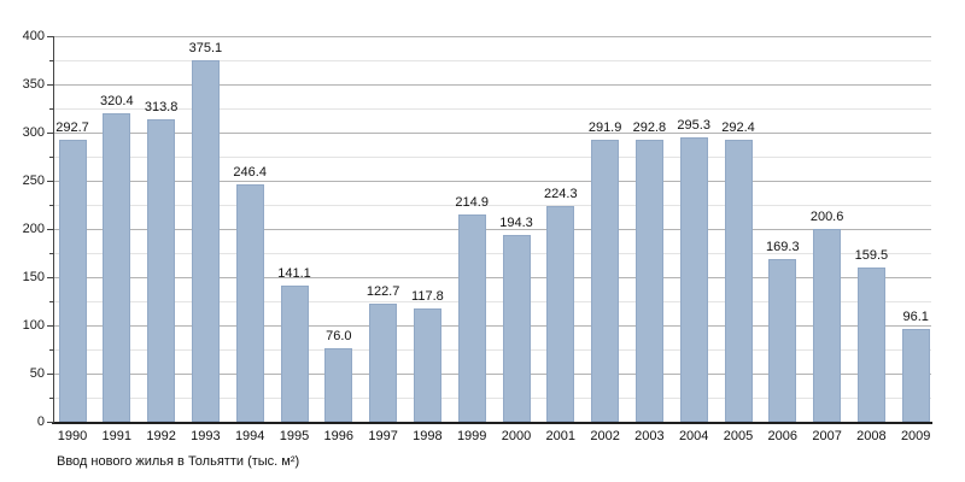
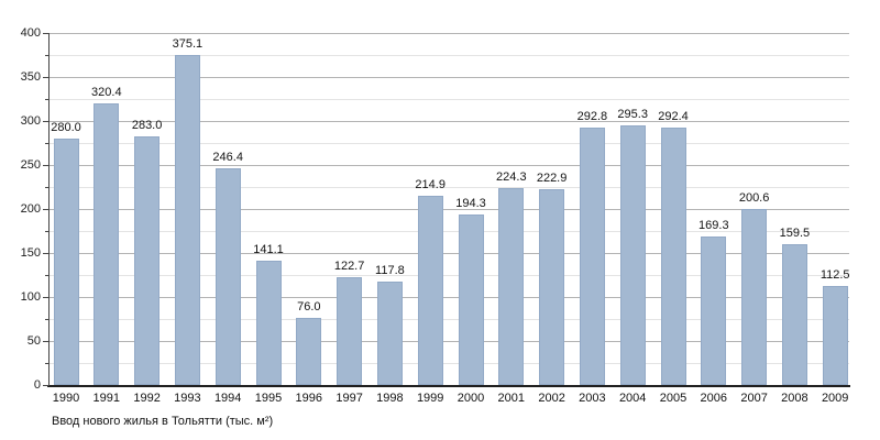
1990: 292.7 -> 280.0
1992: 313.8 -> 283.0
2002: 291.9 -> 222.9
2009: 96.1 -> 112.5
